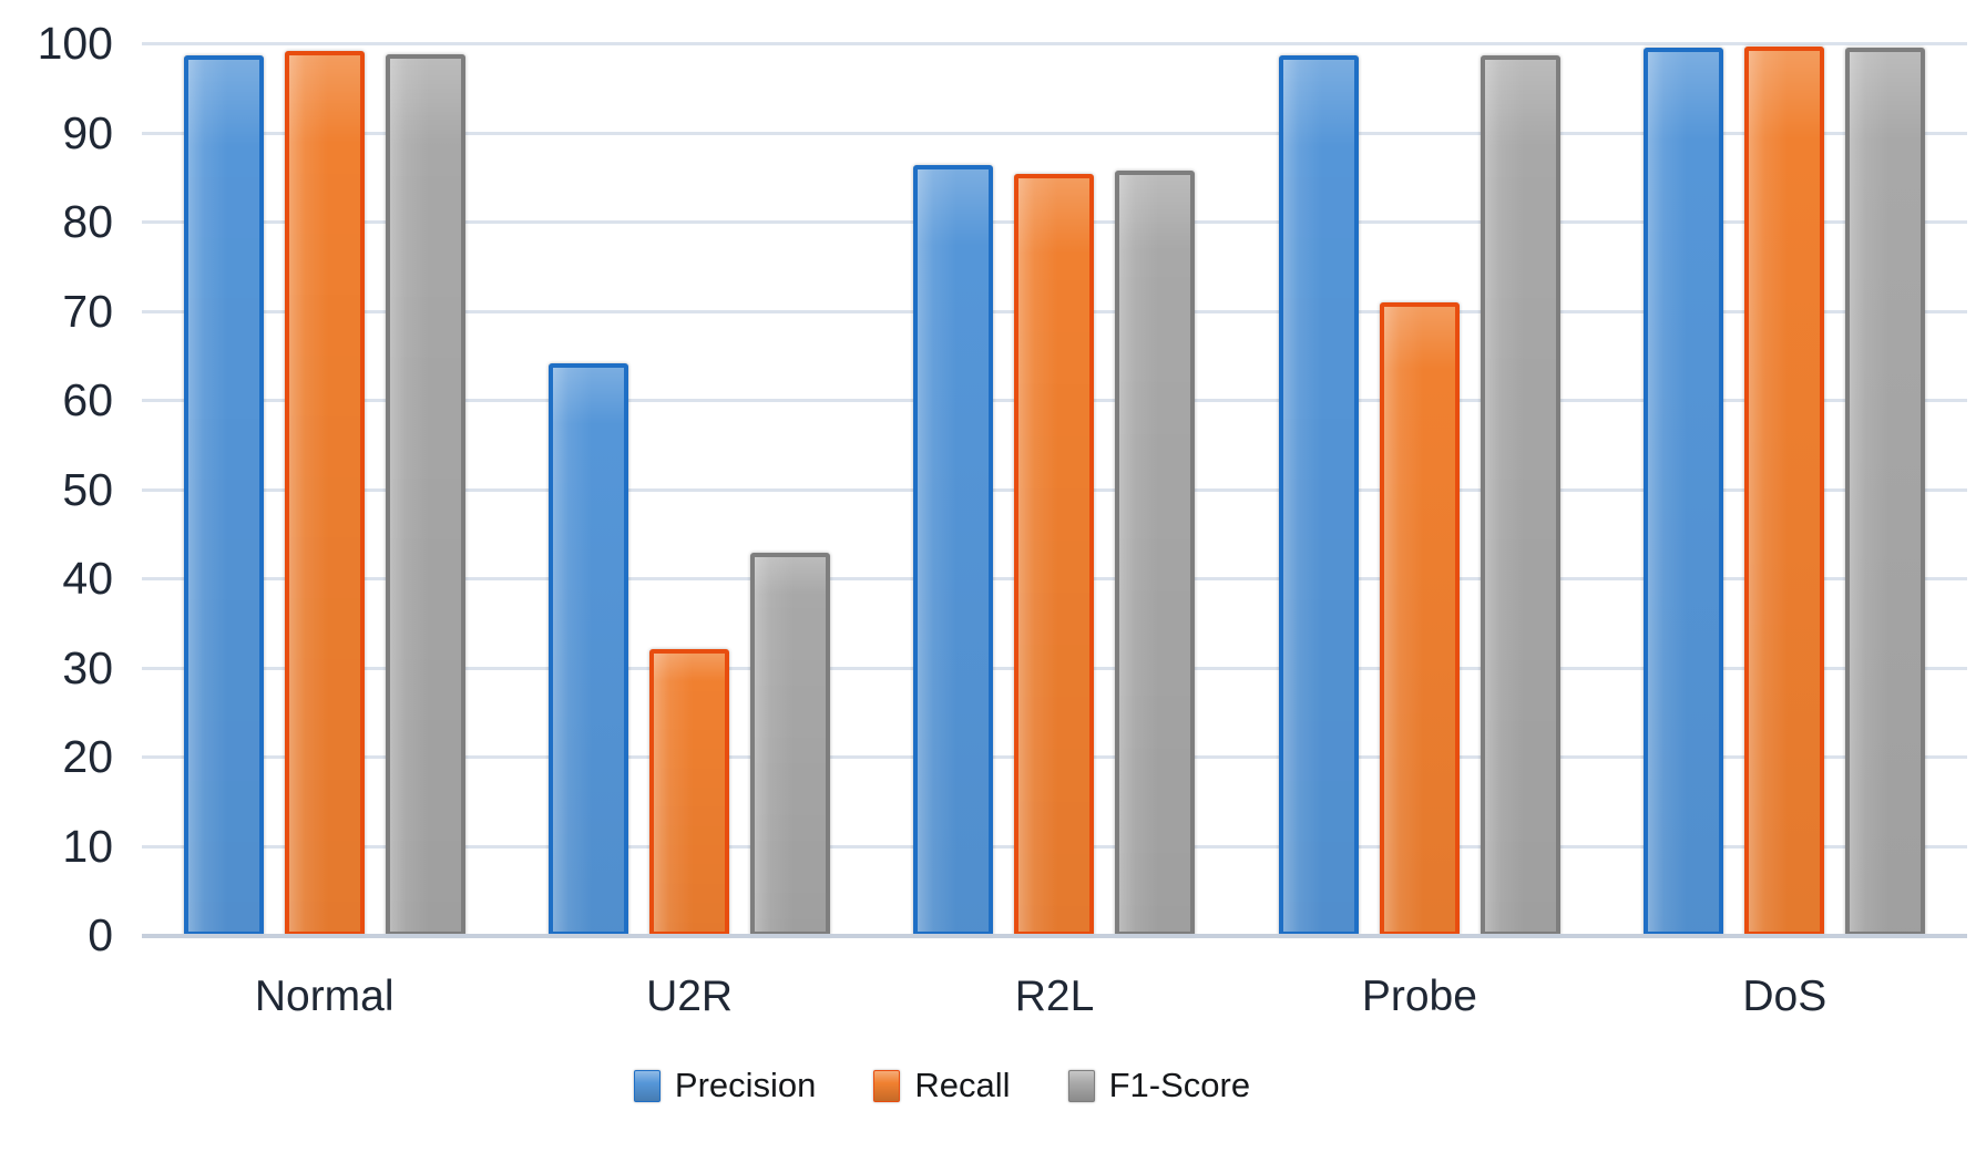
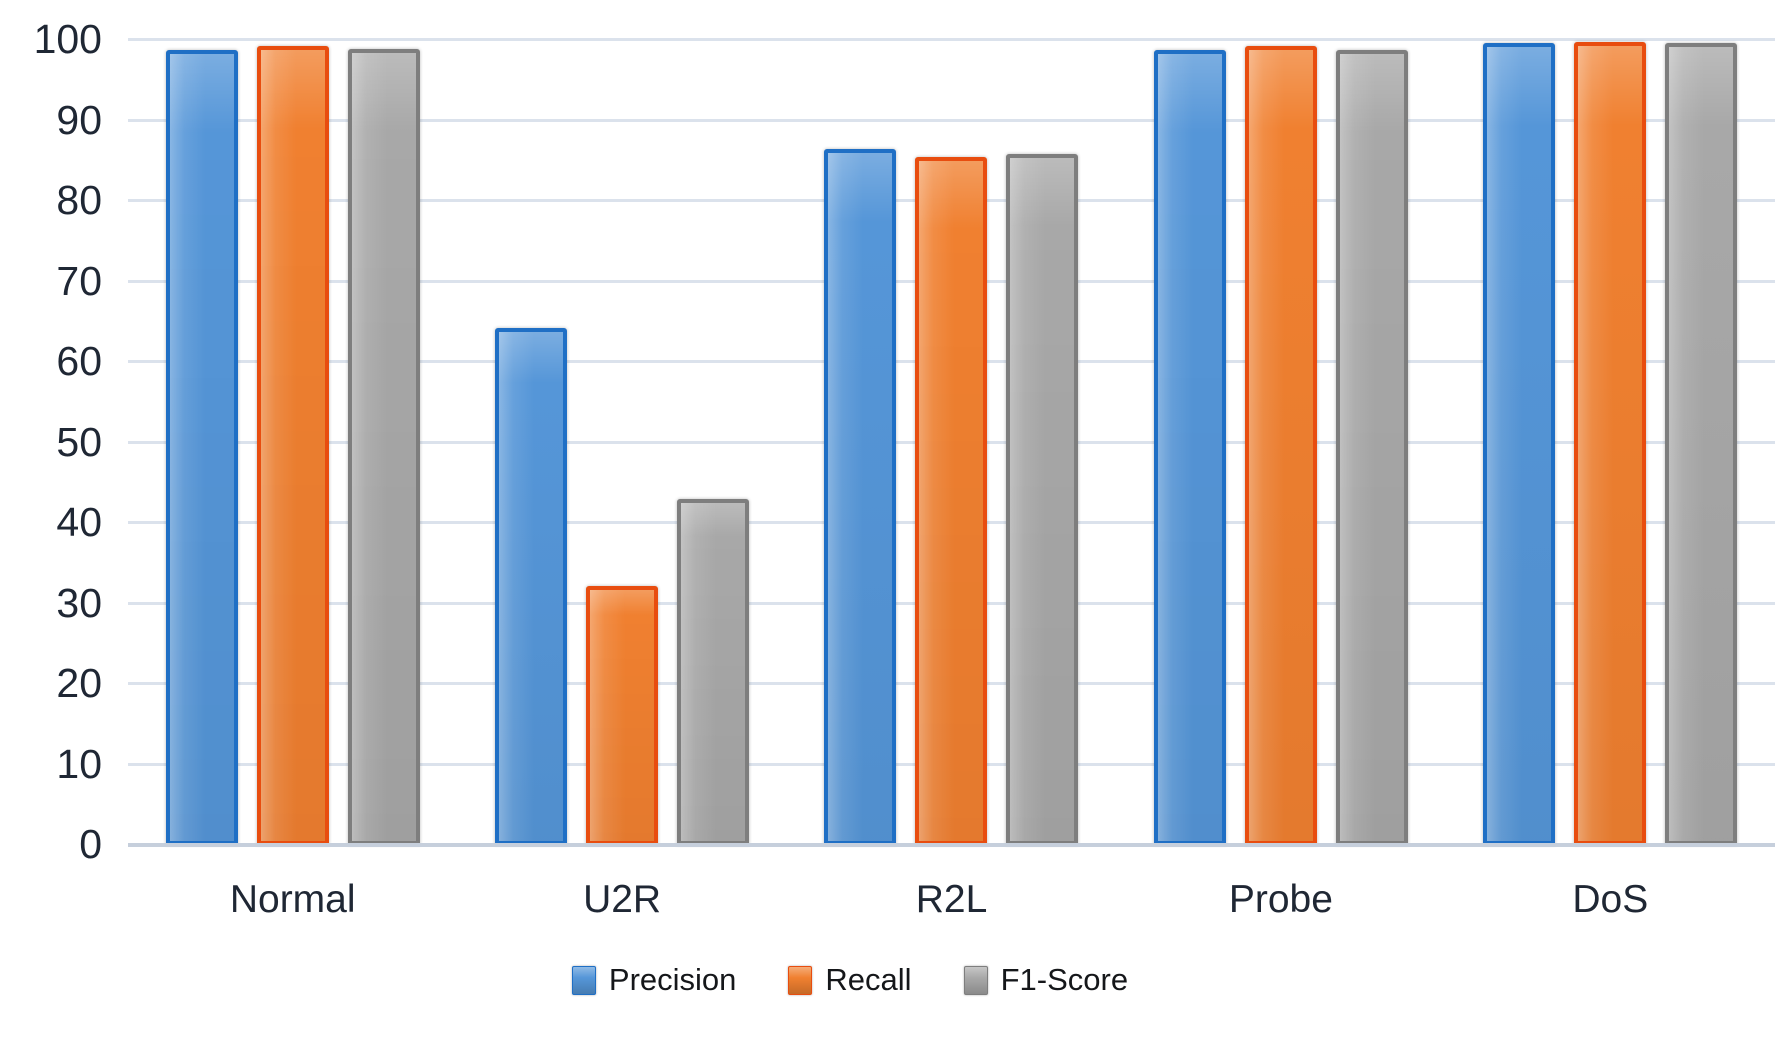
Recall/Probe: 71 -> 99
